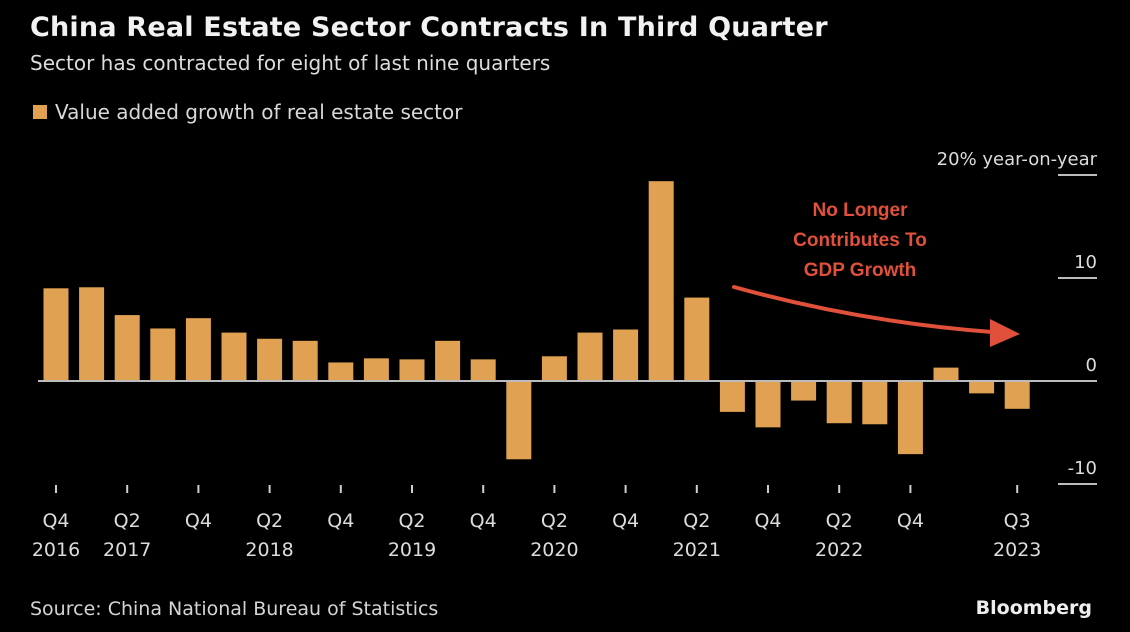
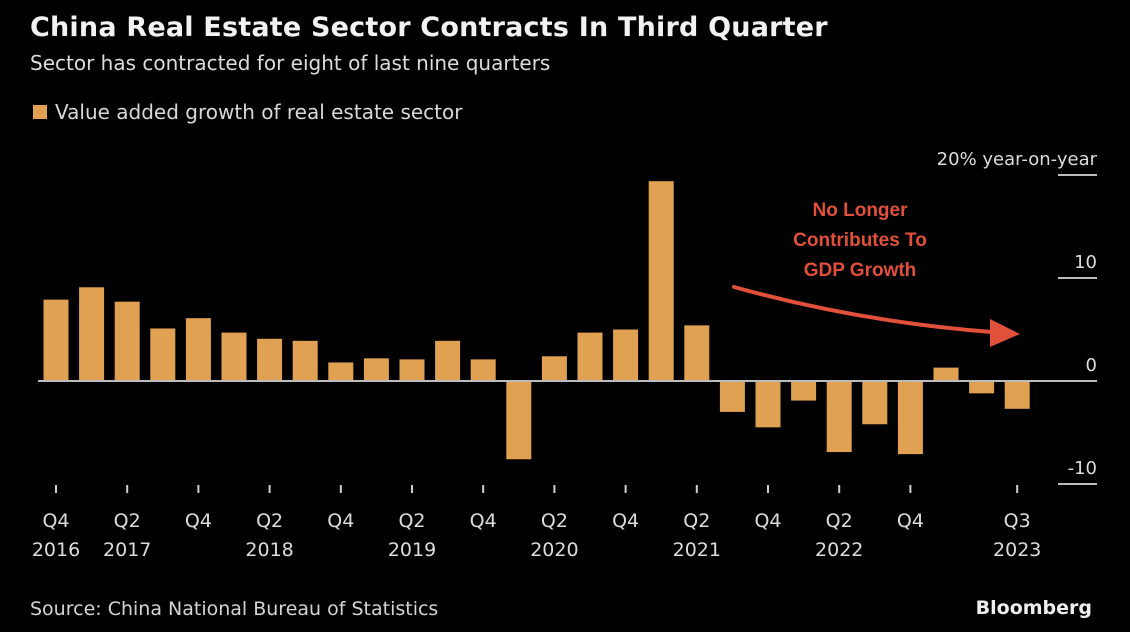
Q4 2016: 9.0 -> 7.9
Q2 2017: 6.4 -> 7.7
Q2 2021: 8.1 -> 5.4
Q2 2022: -4.1 -> -6.9
